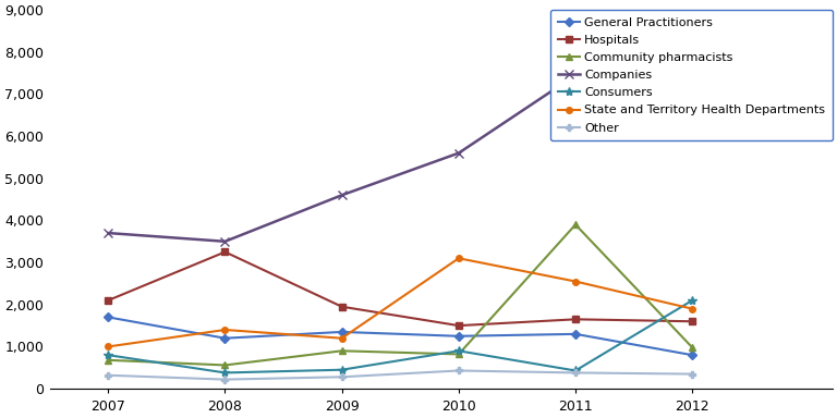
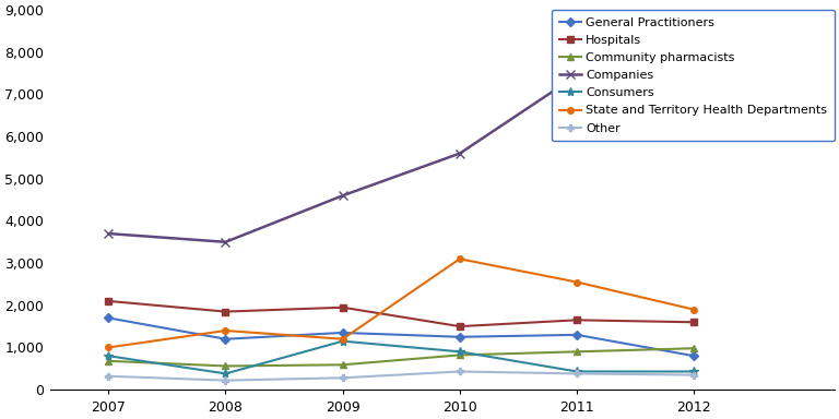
Hospitals/2008: 3,250 -> 1,850
Community pharmacists/2009: 900 -> 590
Consumers/2009: 450 -> 1,150
Community pharmacists/2011: 3,900 -> 900
Consumers/2012: 2,100 -> 430
